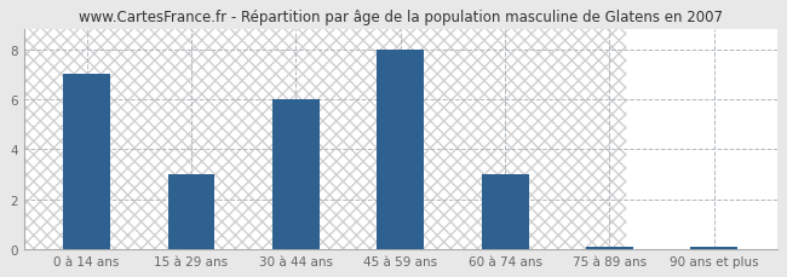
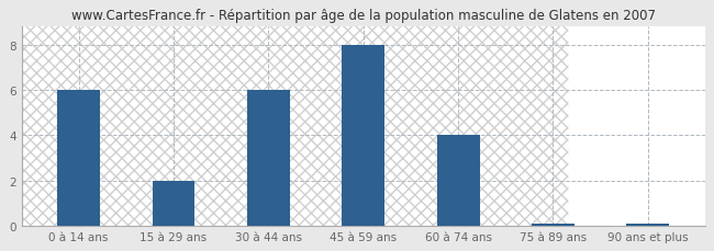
0 à 14 ans: 7.00 -> 6.00
15 à 29 ans: 3.00 -> 2.00
60 à 74 ans: 3.00 -> 4.00
